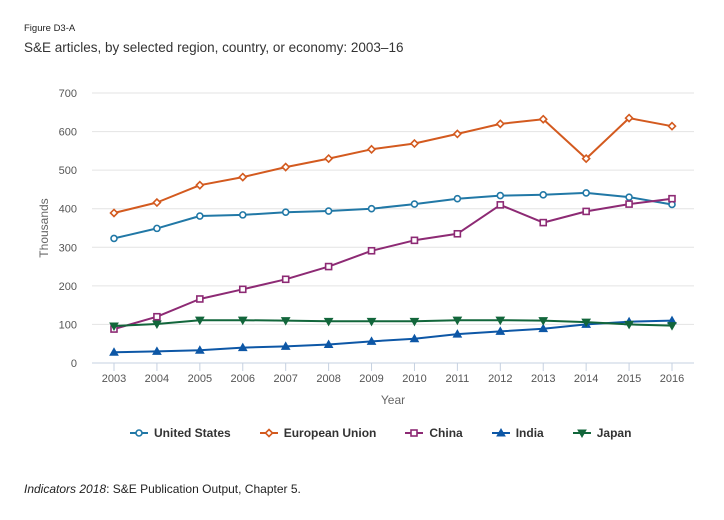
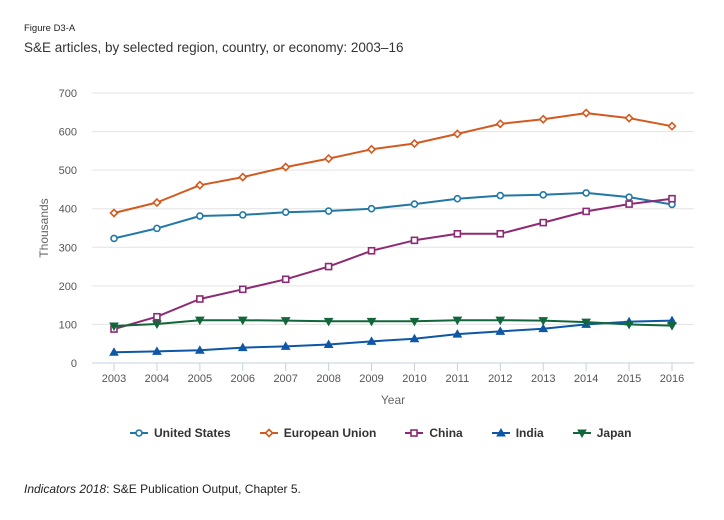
China/2012: 410 -> 340
European Union/2014: 530 -> 650
